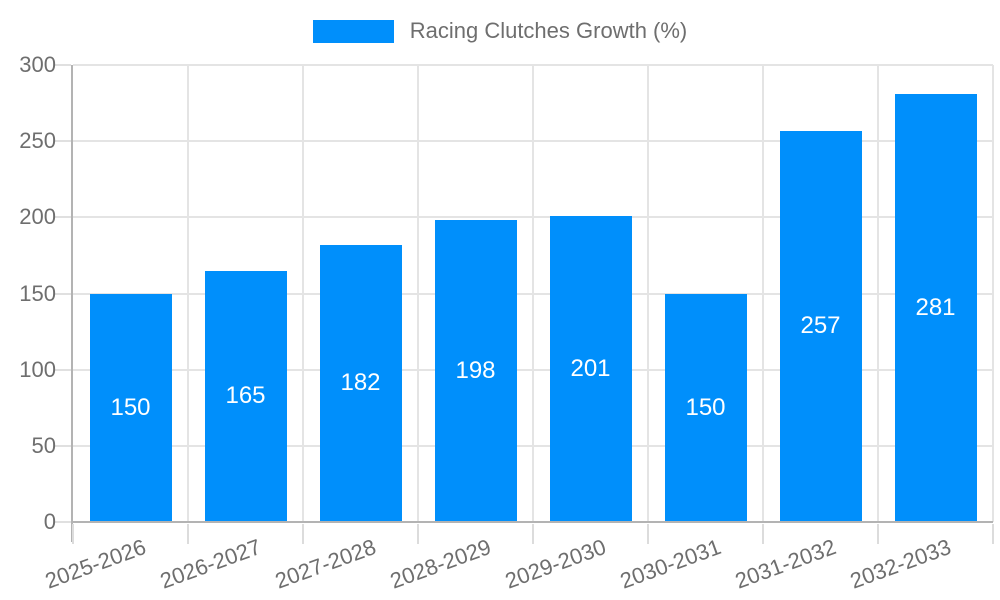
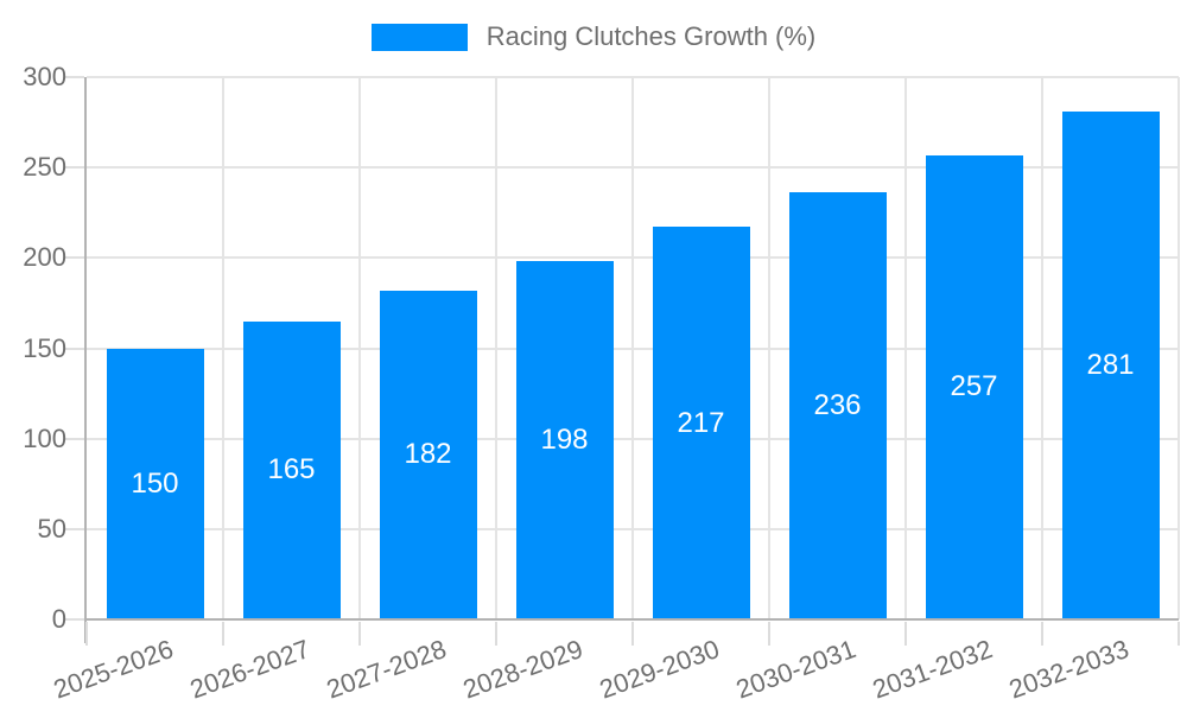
2029-2030: 201 -> 217
2030-2031: 150 -> 236
